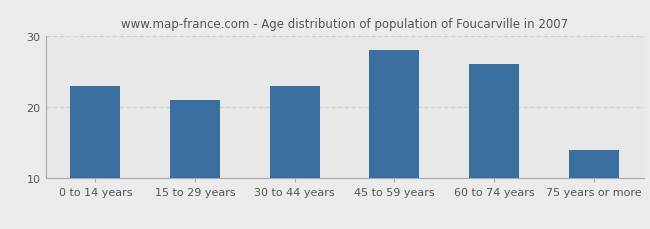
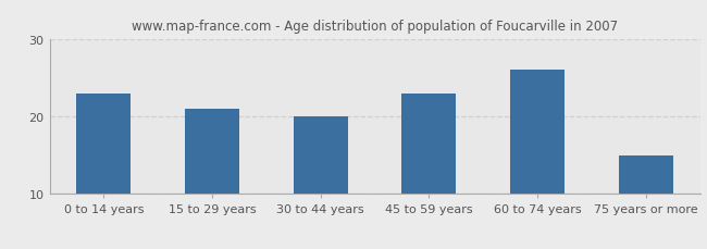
30 to 44 years: 23 -> 20
45 to 59 years: 28 -> 23
75 years or more: 14 -> 15
